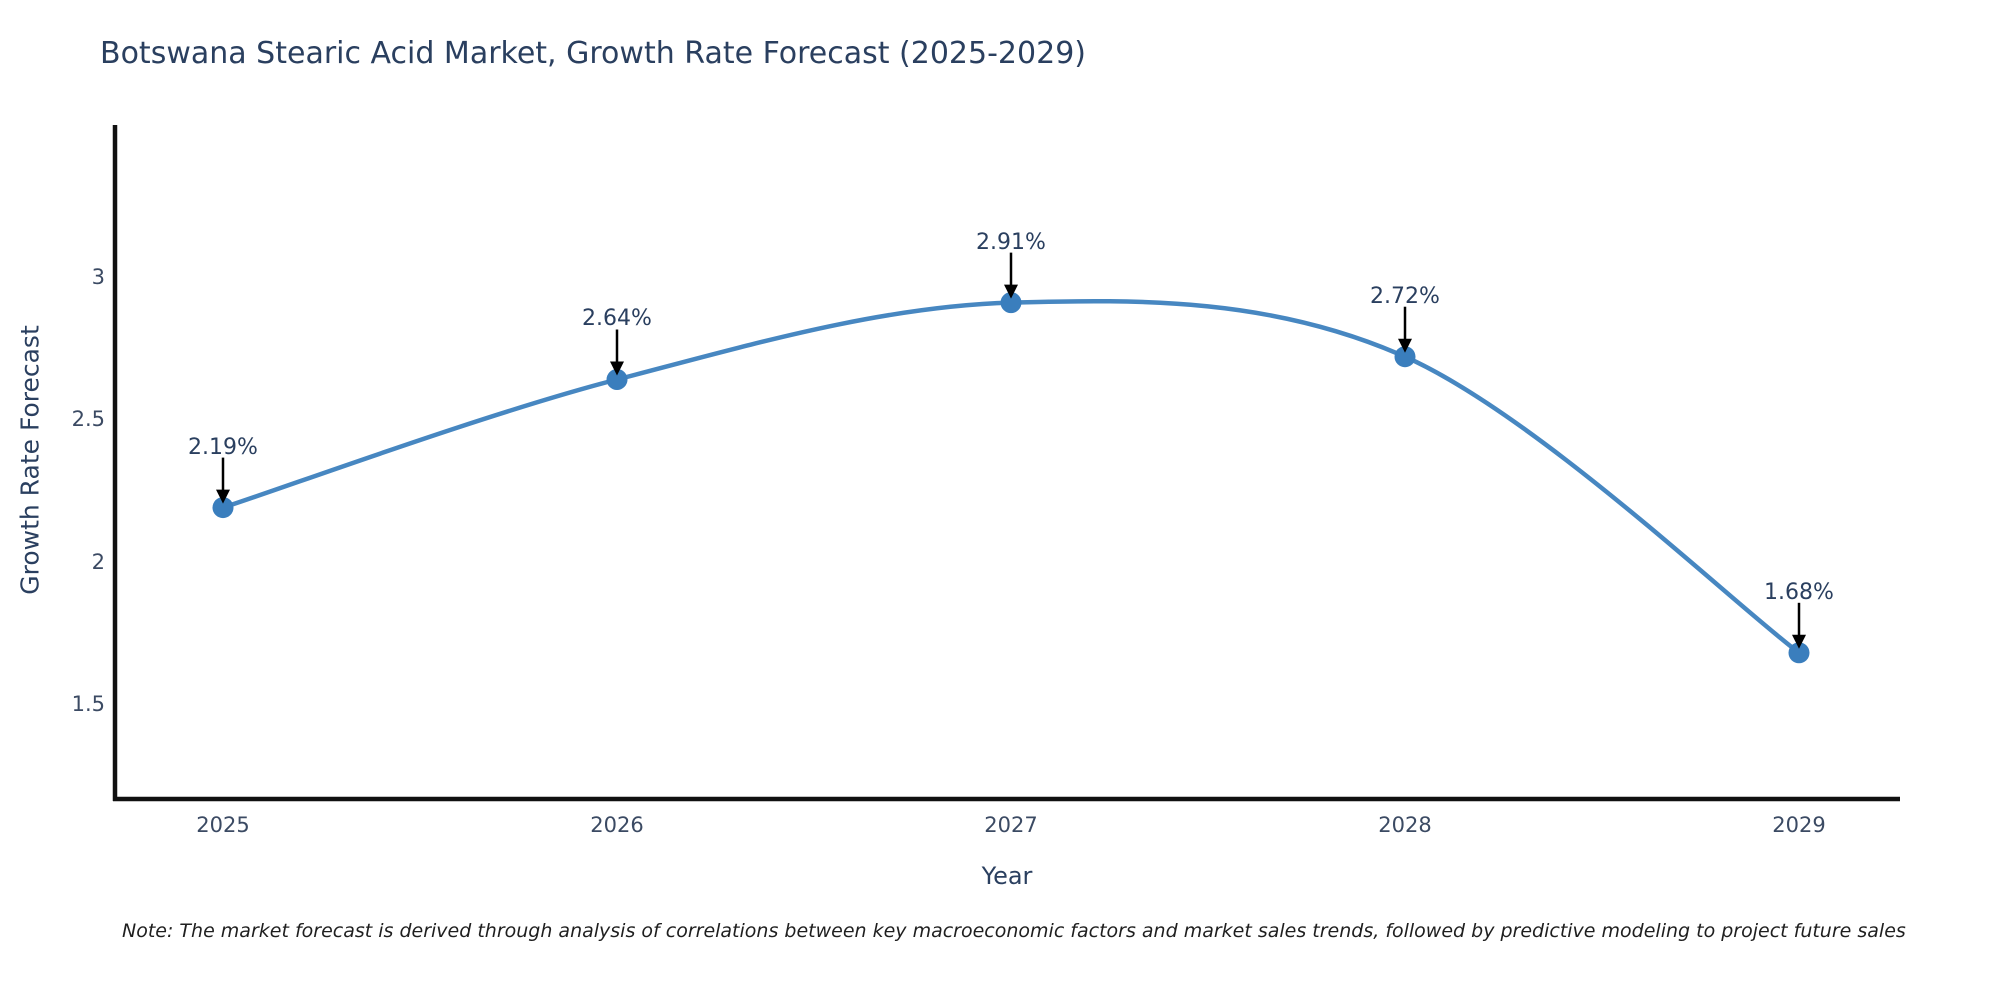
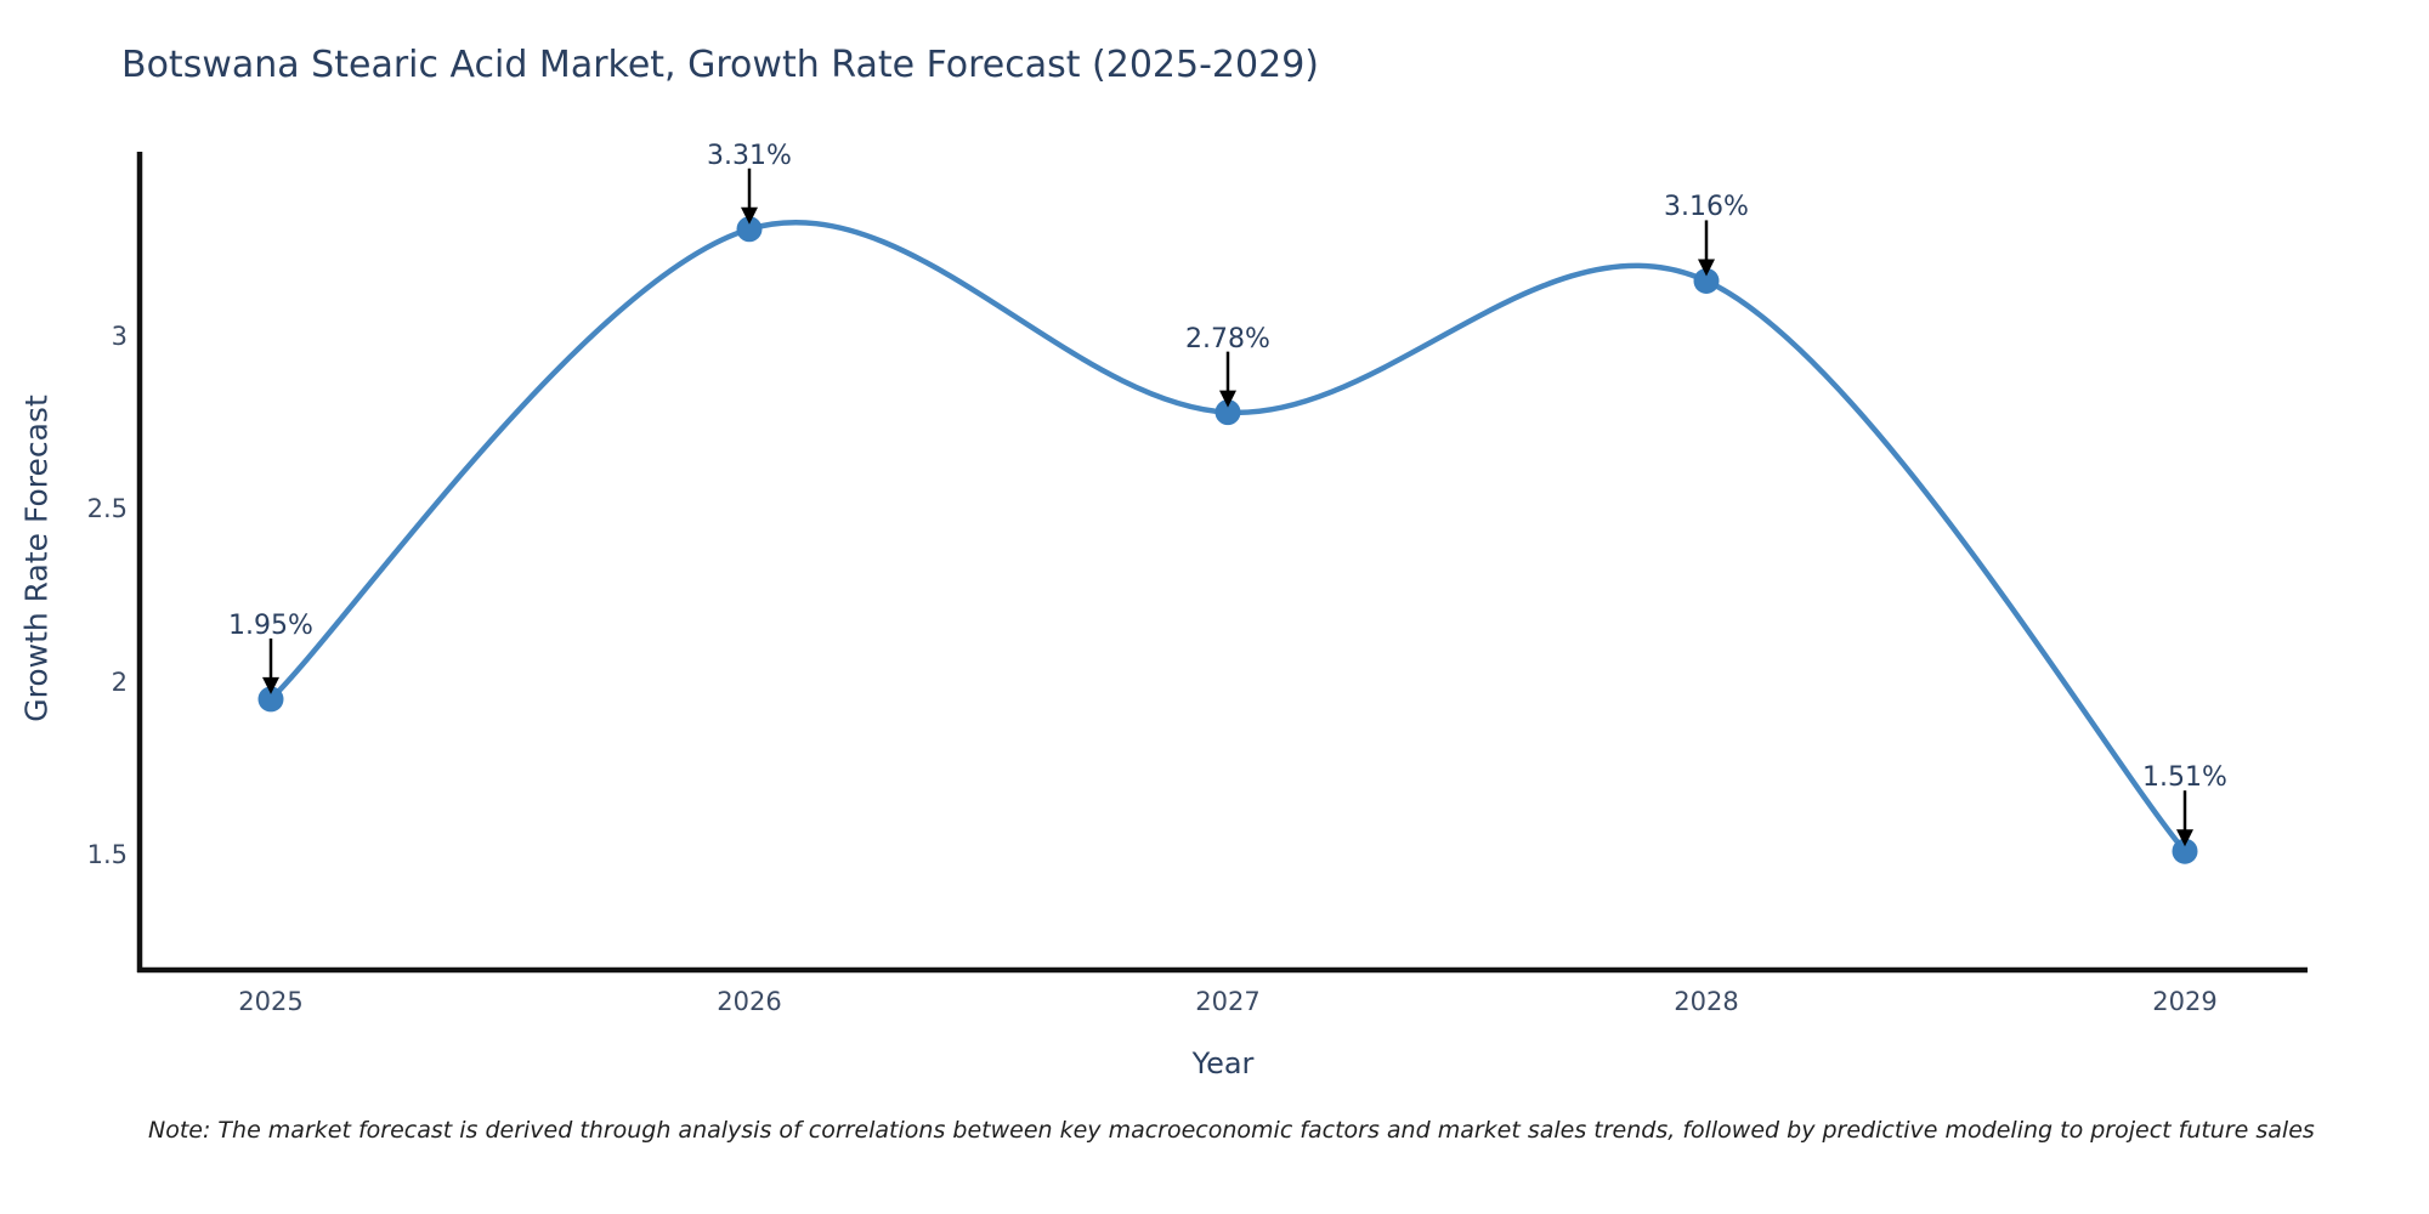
2025: 2.19% -> 1.95%
2026: 2.64% -> 3.31%
2027: 2.91% -> 2.78%
2028: 2.72% -> 3.16%
2029: 1.68% -> 1.51%
